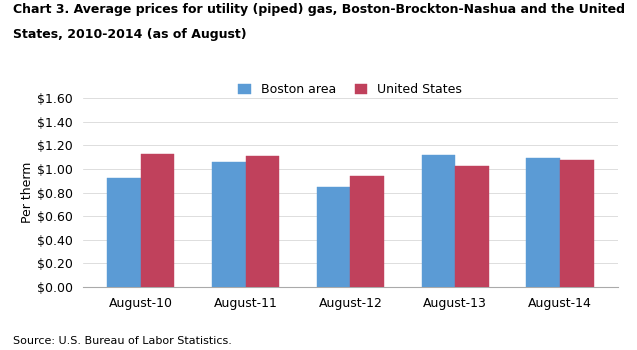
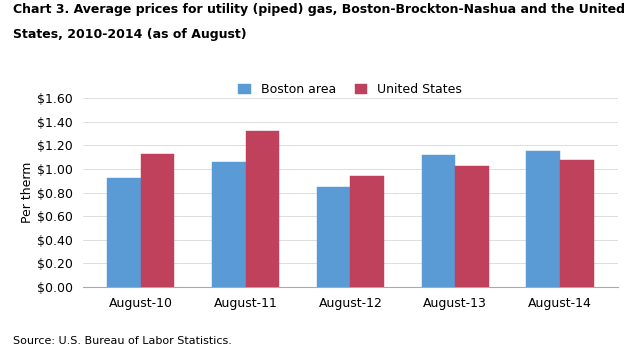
United States/August-11: $1.11 -> $1.32
Boston area/August-14: $1.09 -> $1.15
